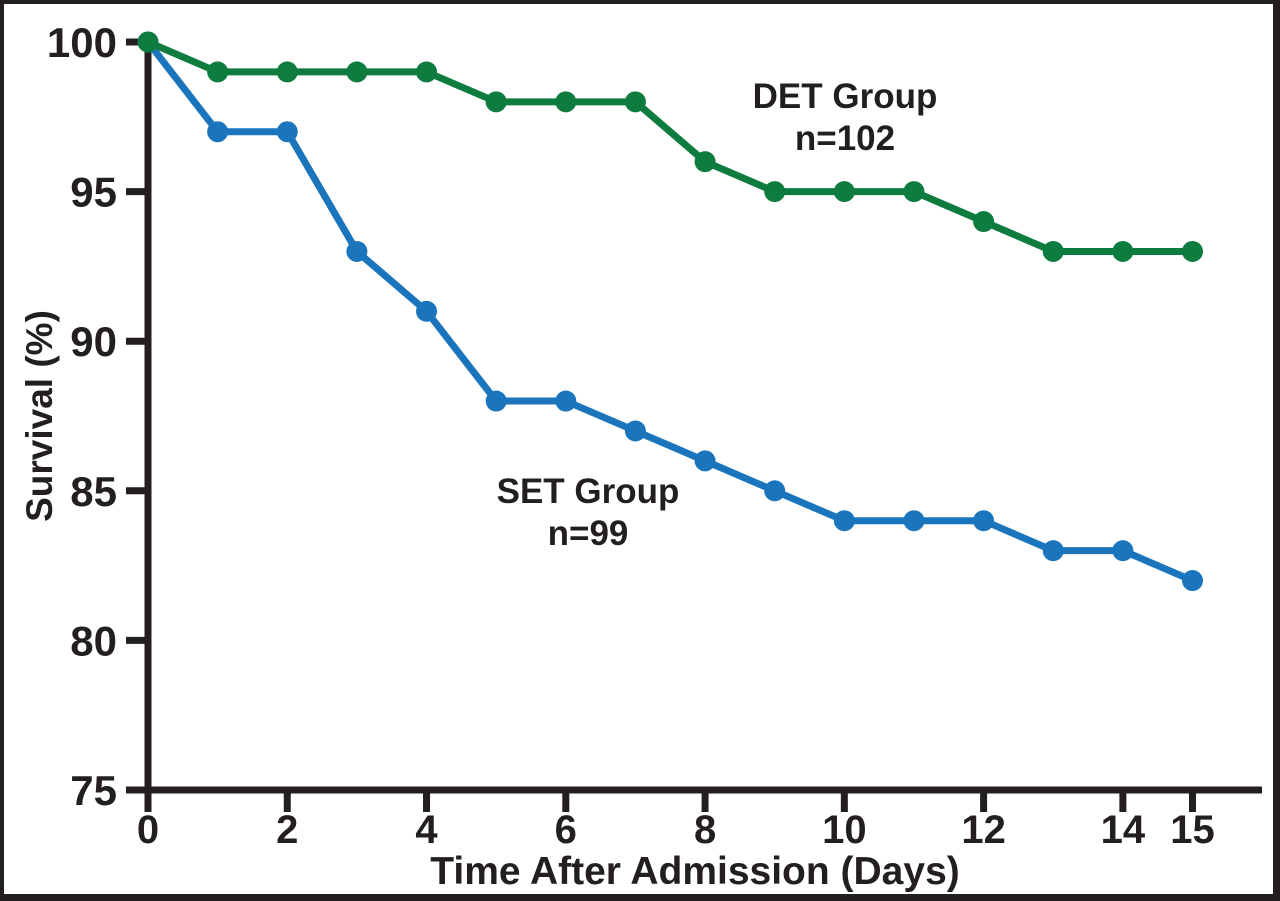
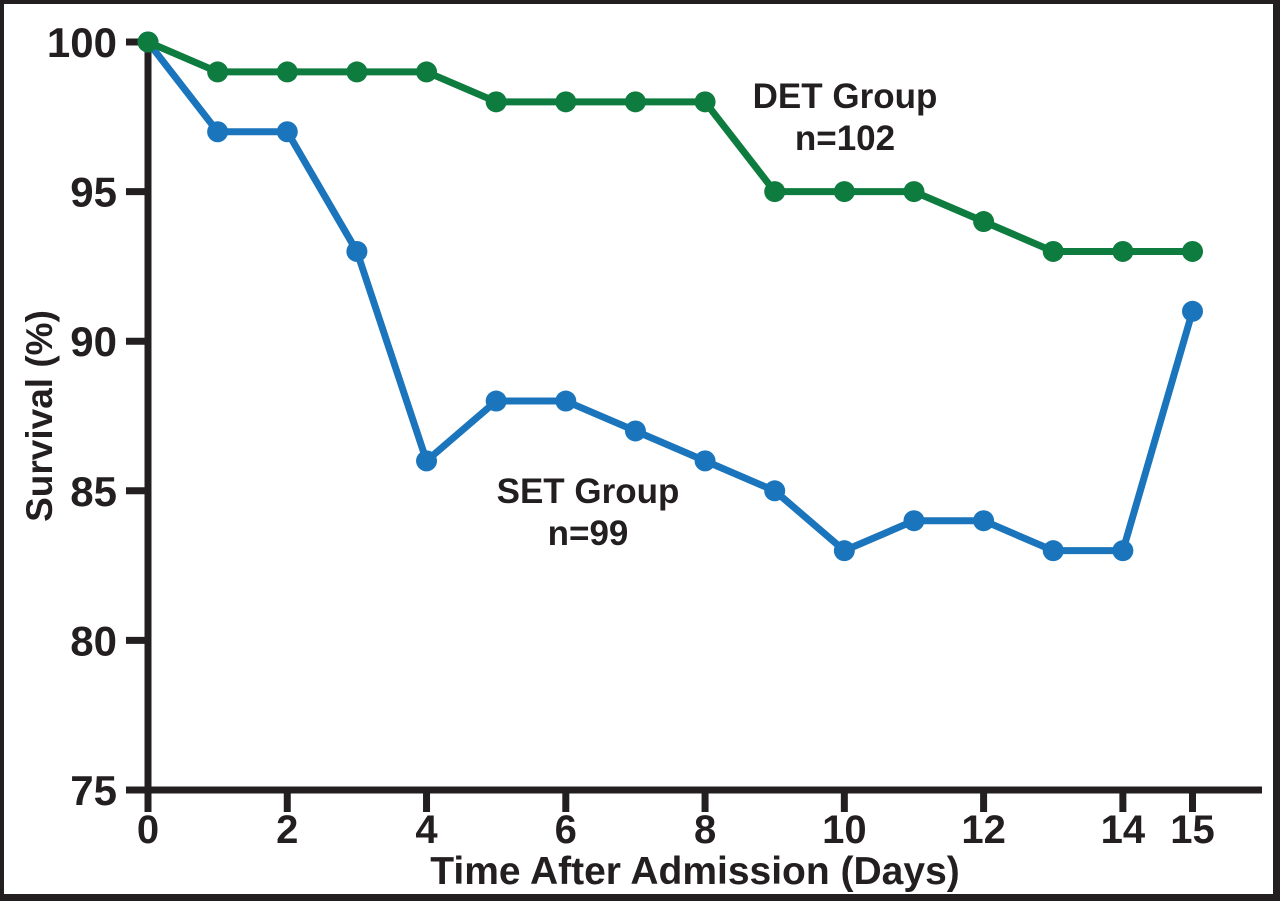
SET Group/4: 91 -> 86
DET Group/8: 96 -> 98
SET Group/10: 84 -> 83
SET Group/15: 82 -> 91
